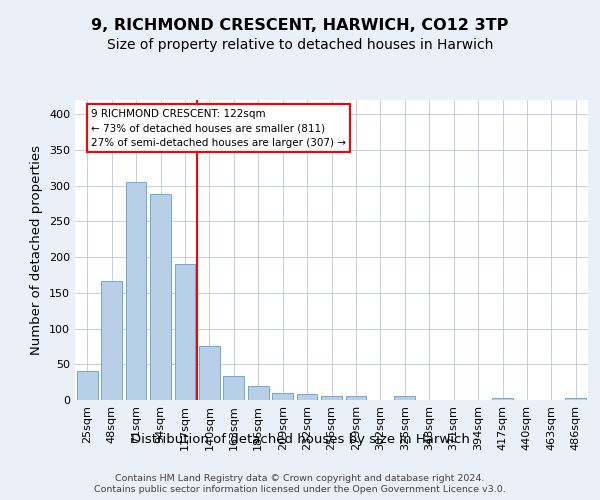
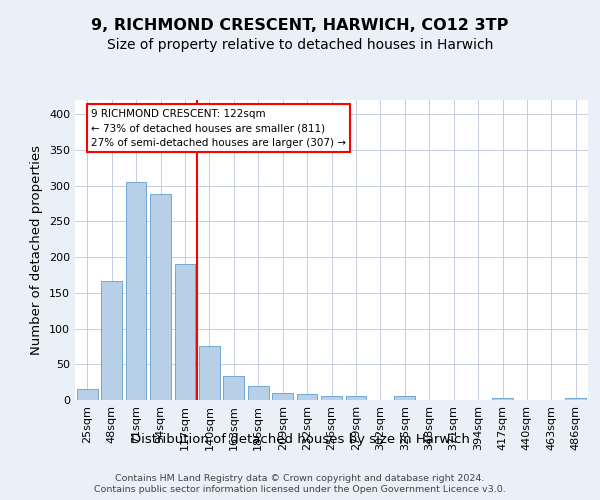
25sqm: 40 -> 15
